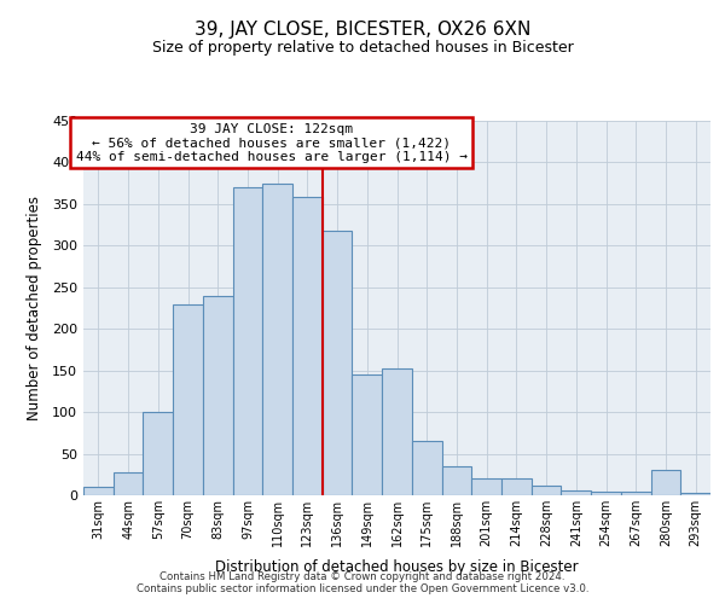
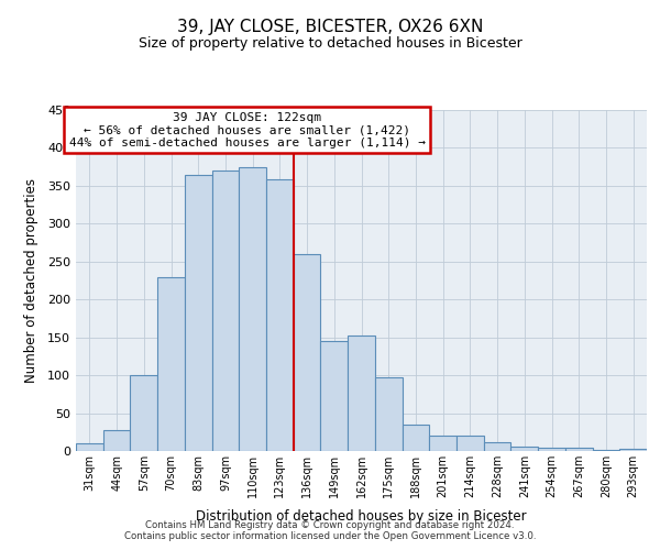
83sqm: 240 -> 365
136sqm: 318 -> 260
175sqm: 66 -> 97
280sqm: 30 -> 1
